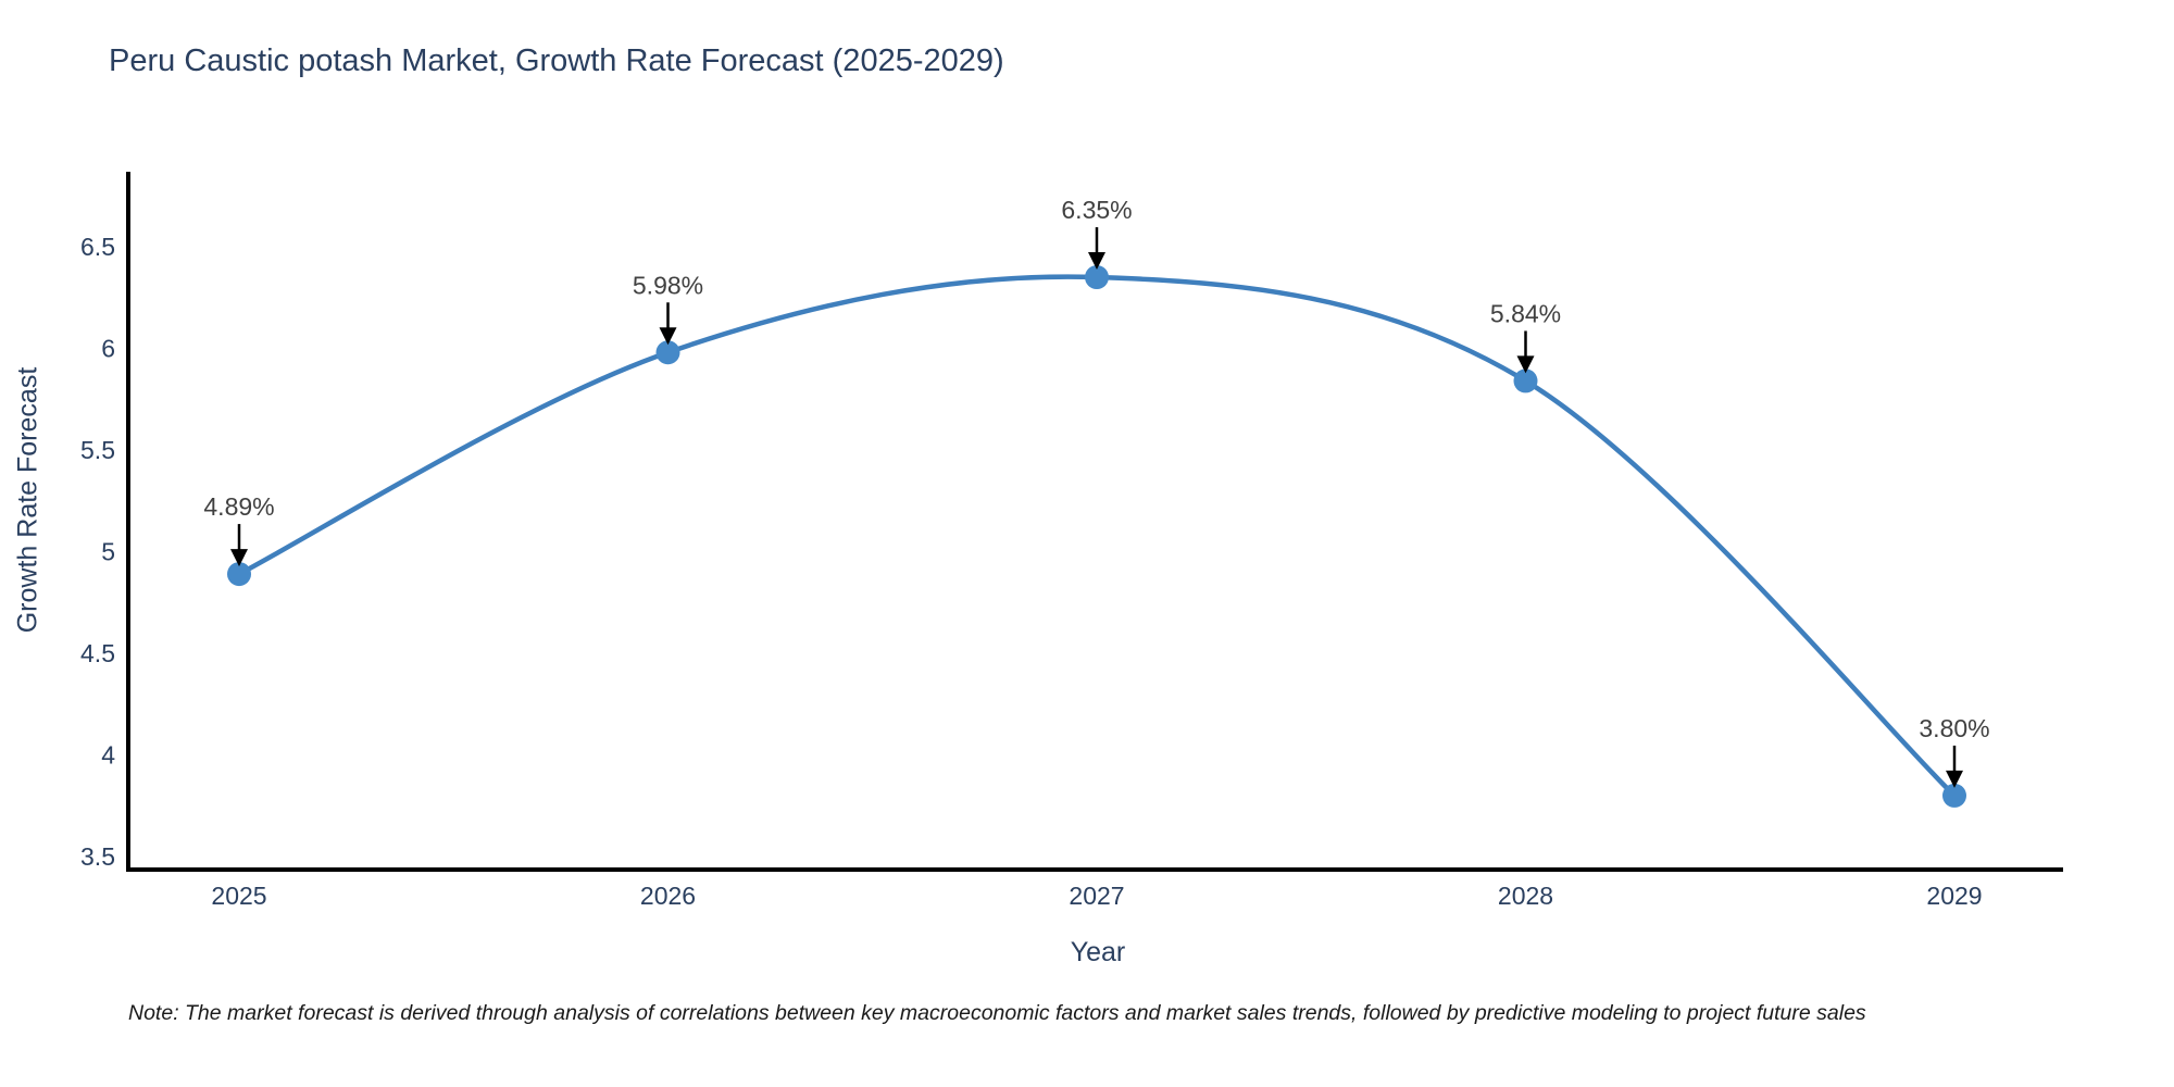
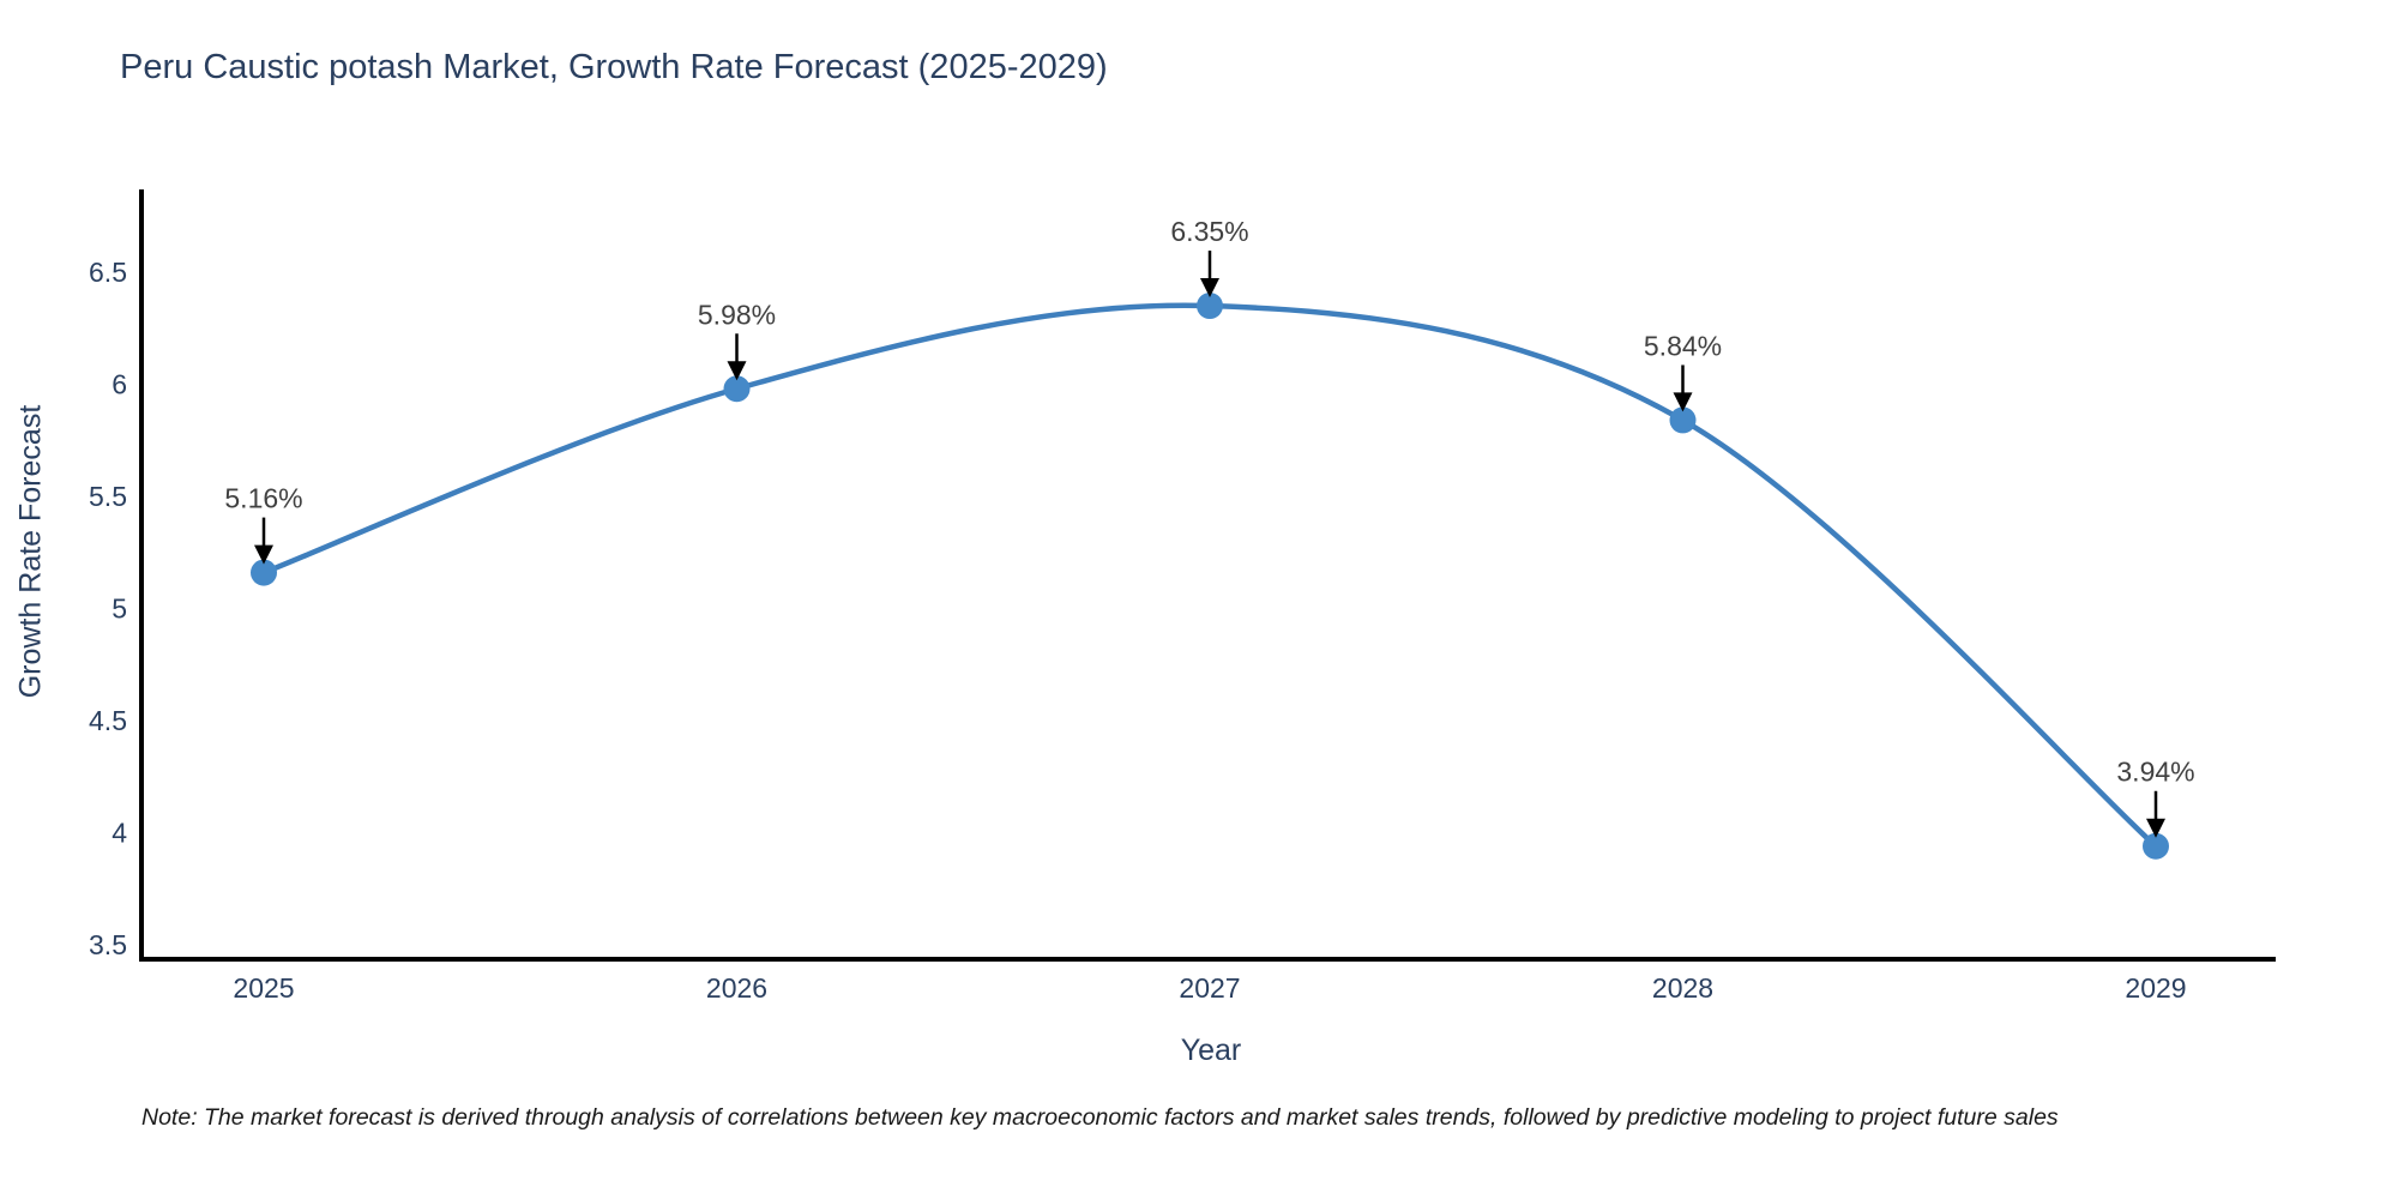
2025: 4.89% -> 5.16%
2029: 3.80% -> 3.94%
